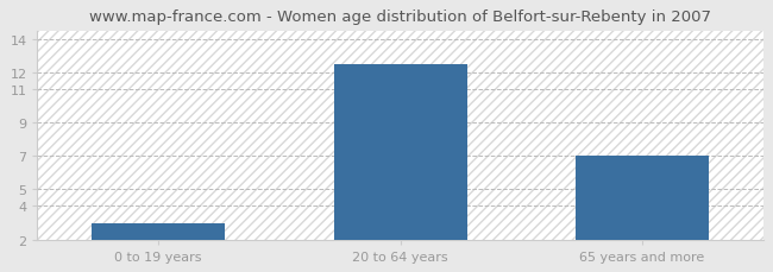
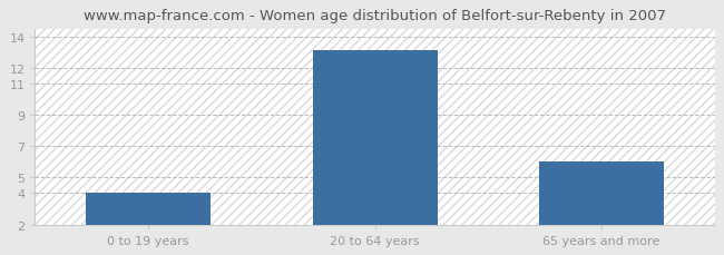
0 to 19 years: 3.0 -> 4.0
20 to 64 years: 12.5 -> 13.1
65 years and more: 7.0 -> 6.0
